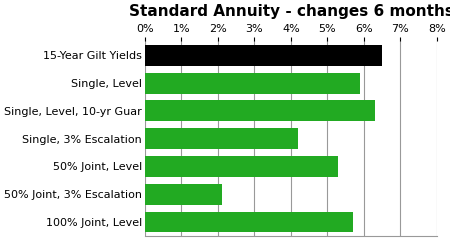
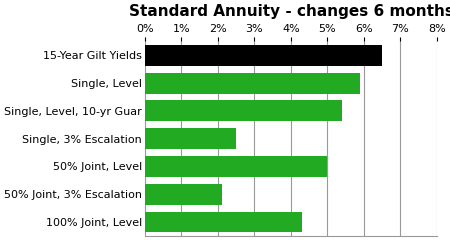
Single, Level, 10-yr Guar: 6.3% -> 5.4%
Single, 3% Escalation: 4.2% -> 2.5%
50% Joint, Level: 5.3% -> 5.0%
100% Joint, Level: 5.7% -> 4.3%
